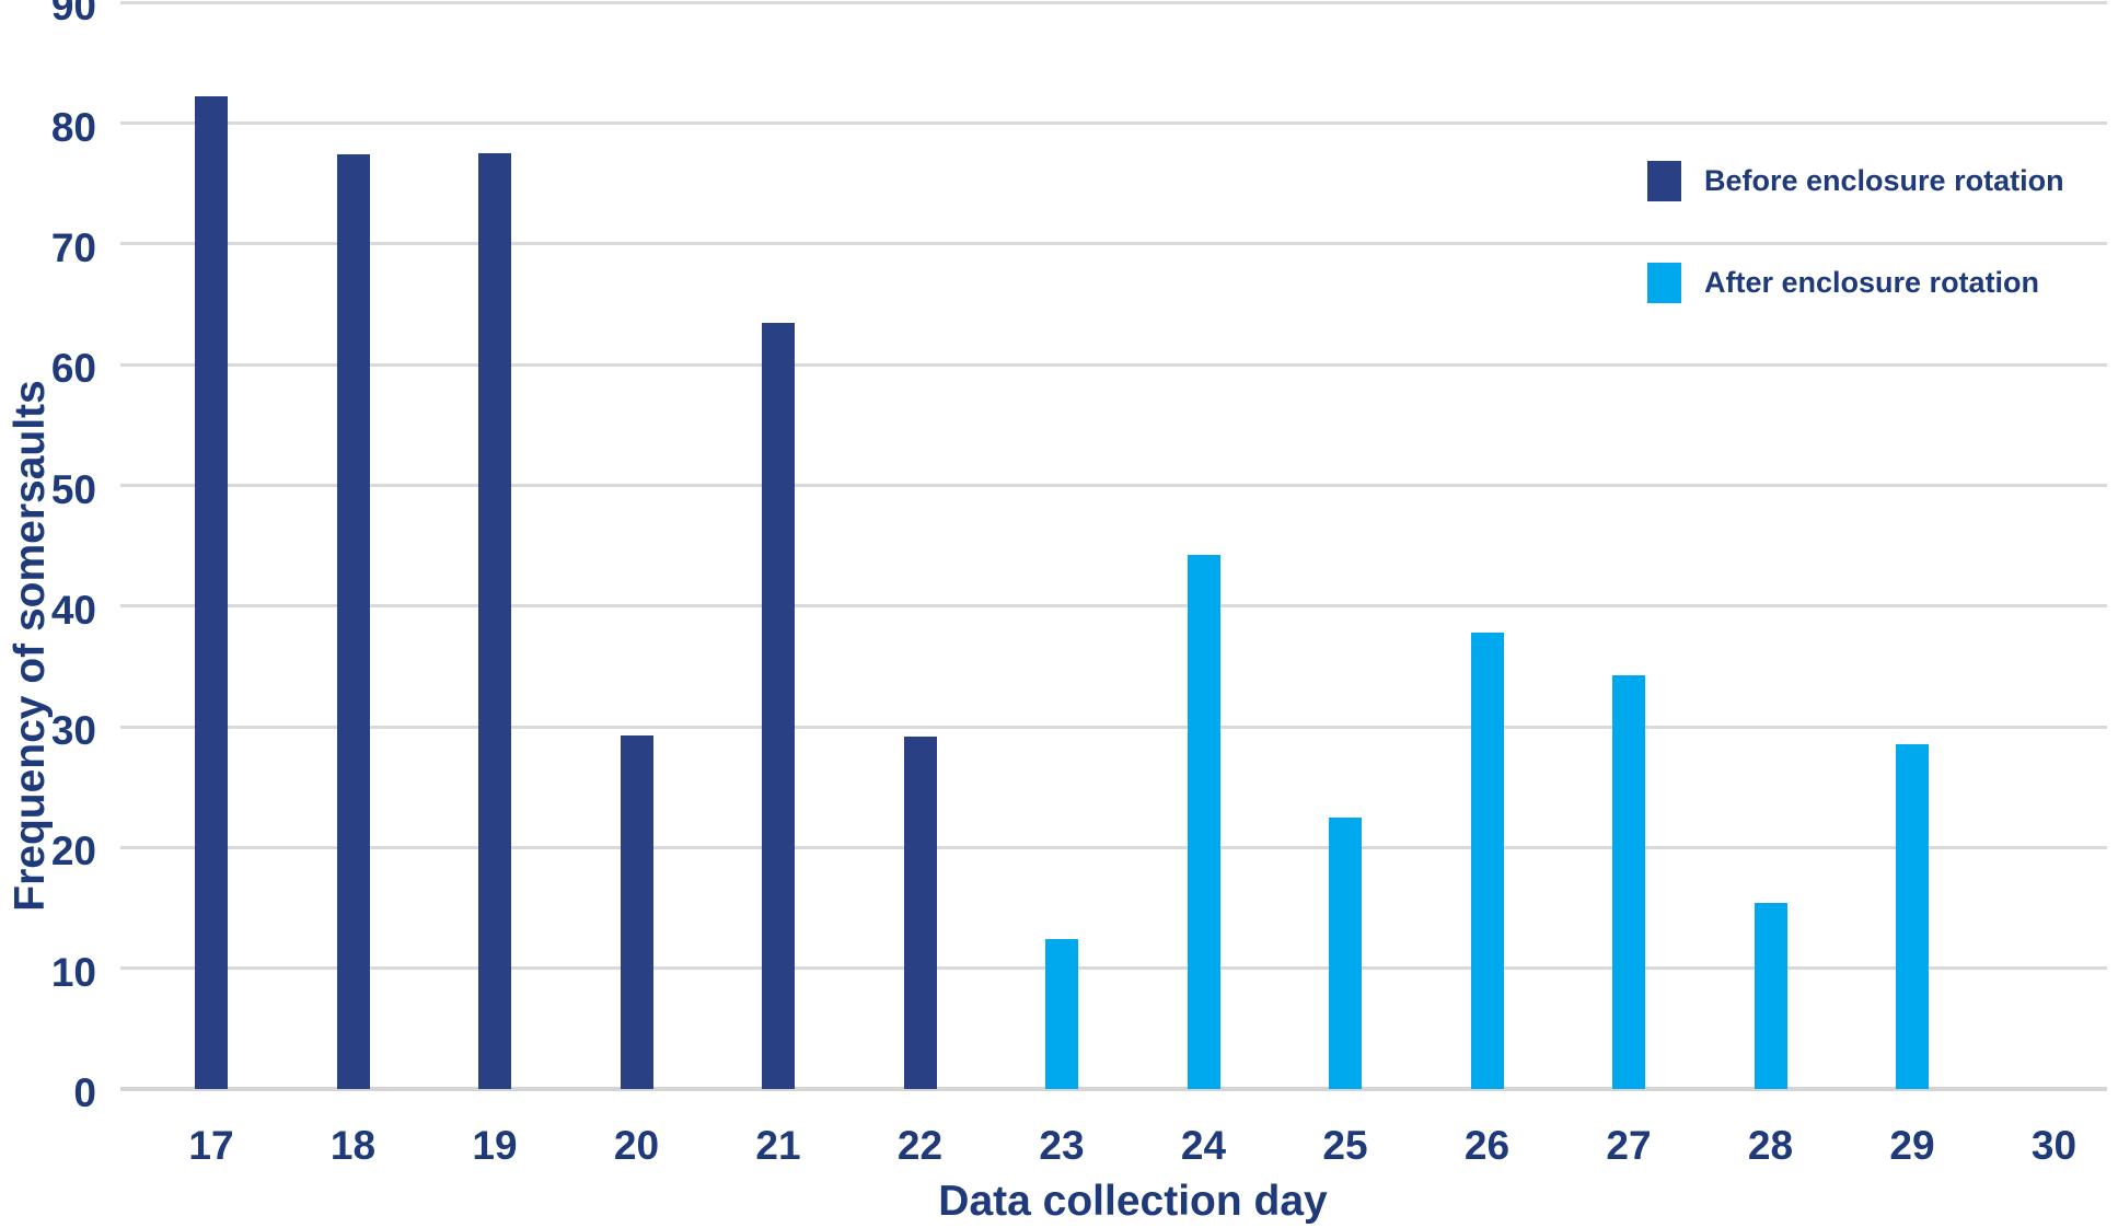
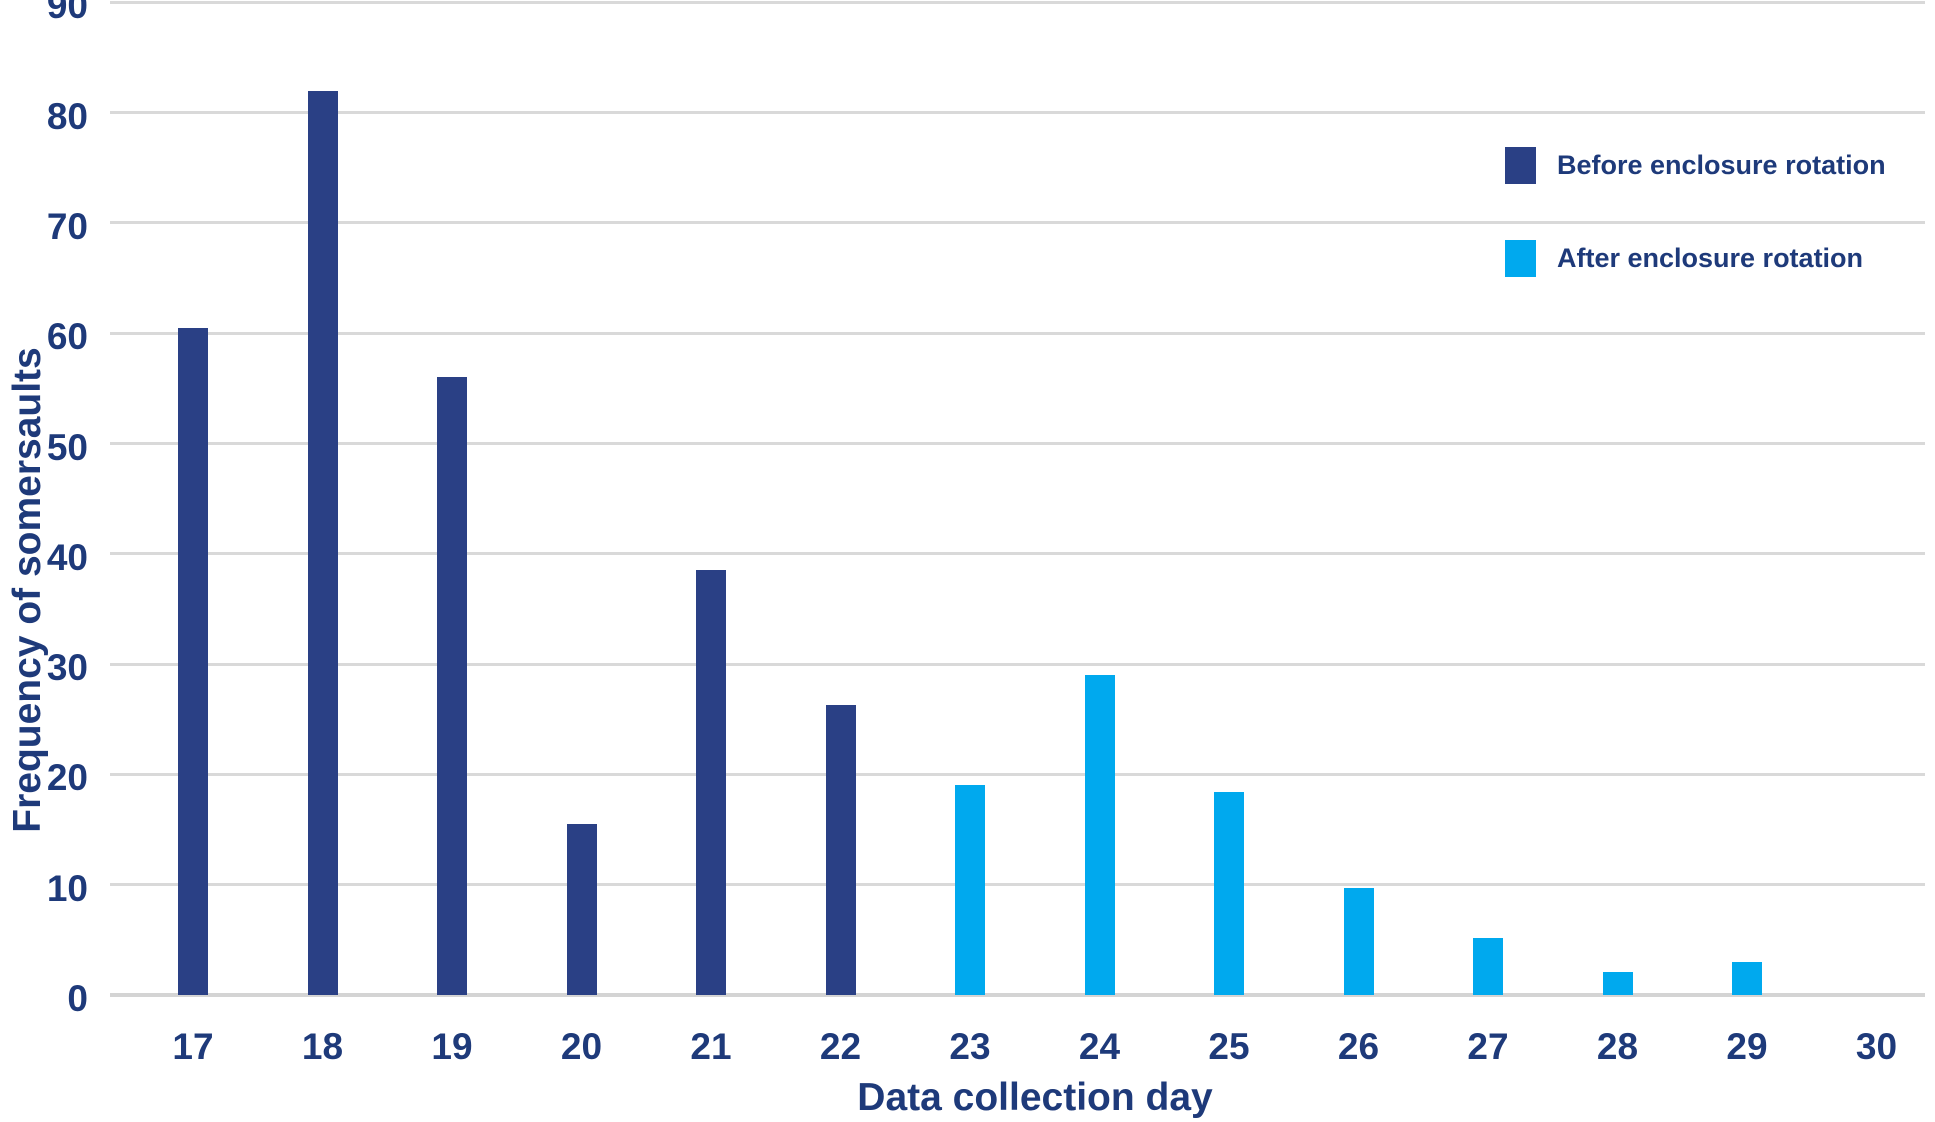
Before enclosure rotation/17: 82.2 -> 60.5
Before enclosure rotation/18: 77.4 -> 82.0
Before enclosure rotation/19: 77.5 -> 56.0
Before enclosure rotation/20: 29.3 -> 15.5
Before enclosure rotation/21: 63.5 -> 38.5
Before enclosure rotation/22: 29.2 -> 26.3
After enclosure rotation/23: 12.4 -> 19.0
After enclosure rotation/24: 44.2 -> 29.0
After enclosure rotation/25: 22.5 -> 18.4
After enclosure rotation/26: 37.8 -> 9.7
After enclosure rotation/27: 34.3 -> 5.2
After enclosure rotation/28: 15.4 -> 2.1
After enclosure rotation/29: 28.6 -> 3.0
